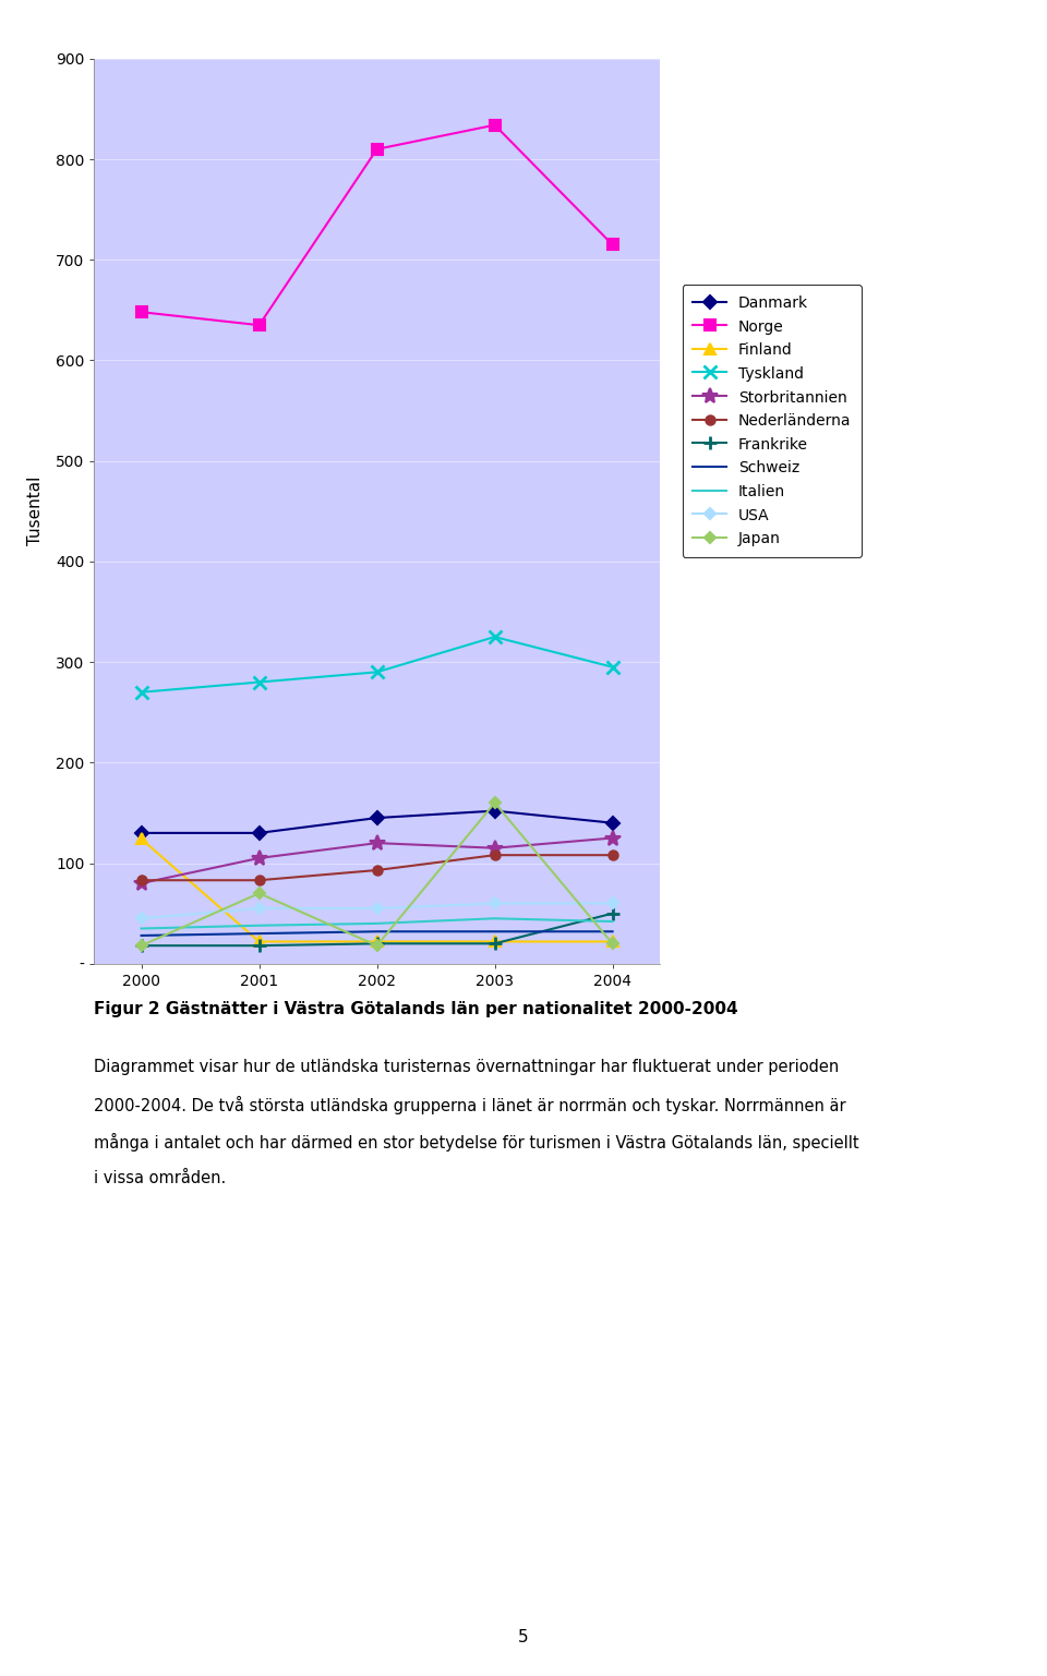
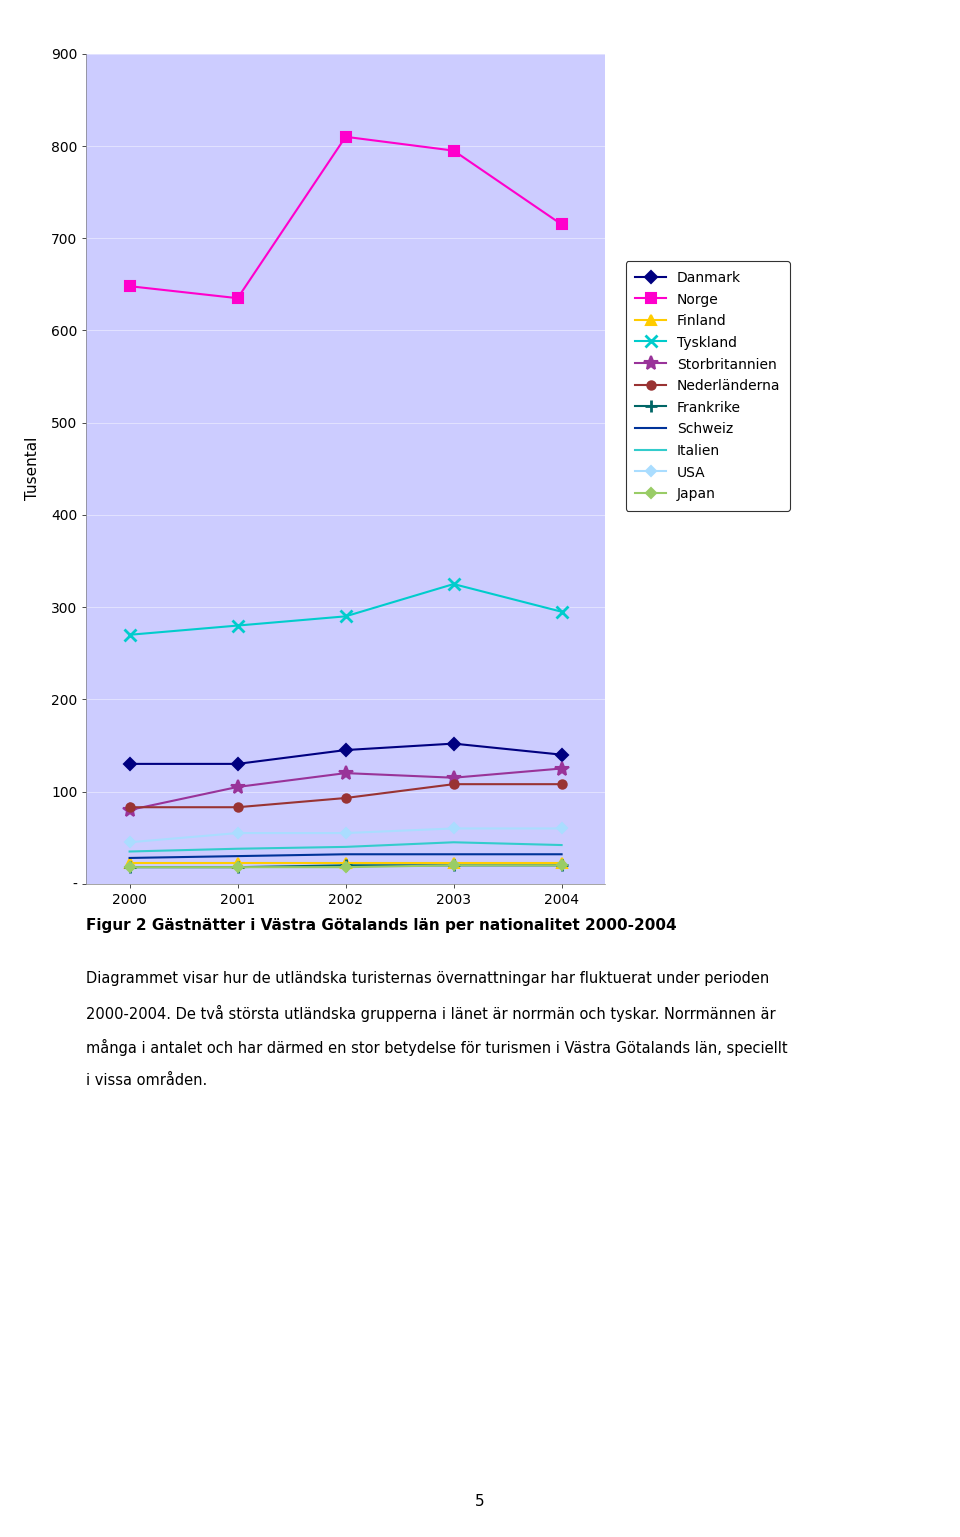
Finland/2000: 124 -> 22
Japan/2001: 70 -> 18
Norge/2003: 834 -> 795
Japan/2003: 160 -> 20
Frankrike/2004: 50 -> 20
